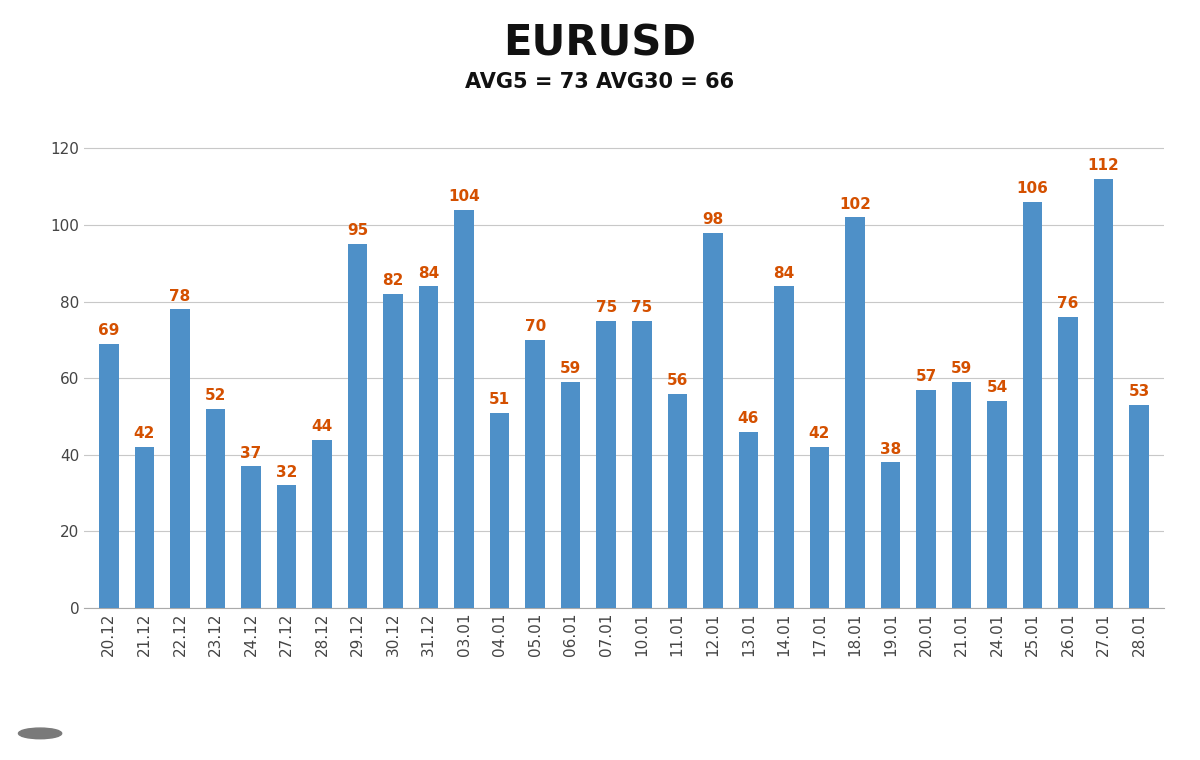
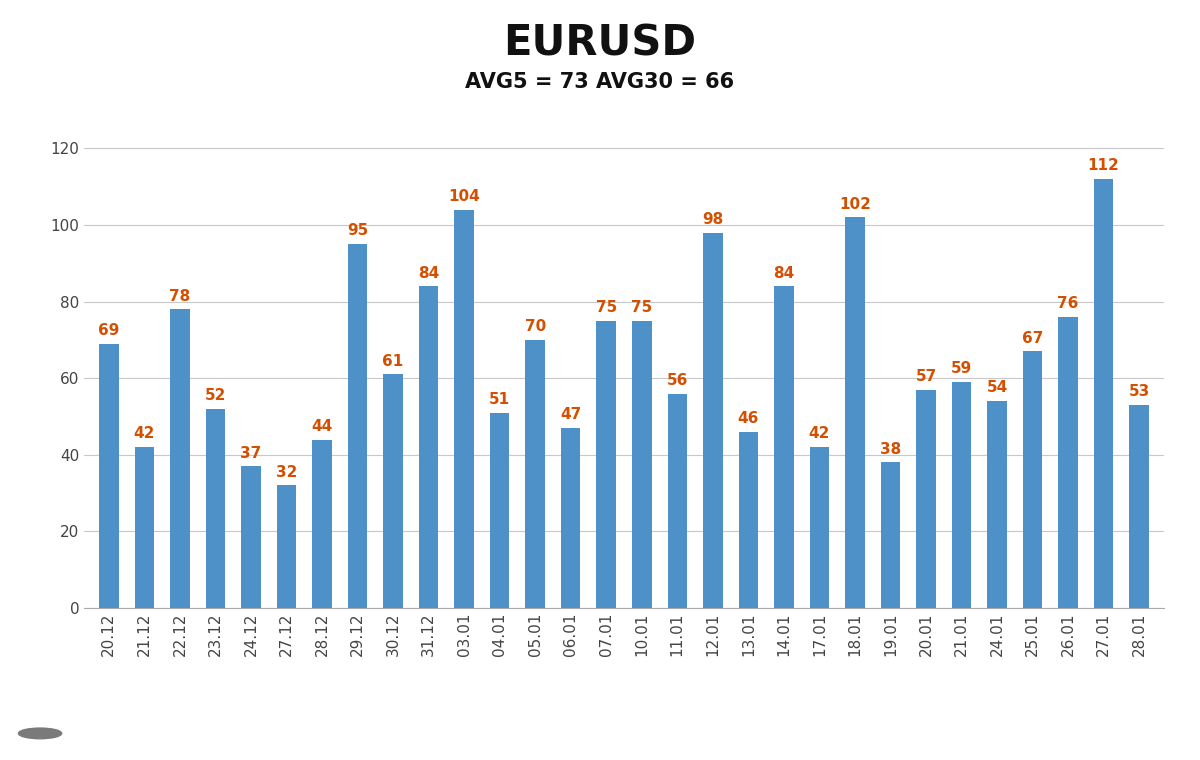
30.12: 82 -> 61
06.01: 59 -> 47
25.01: 106 -> 67
